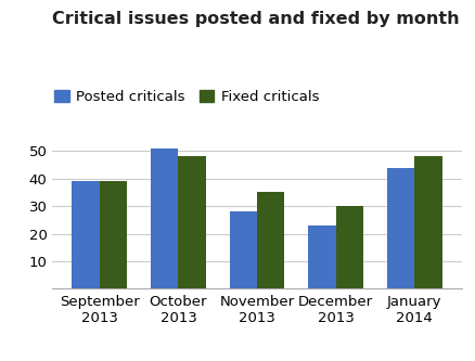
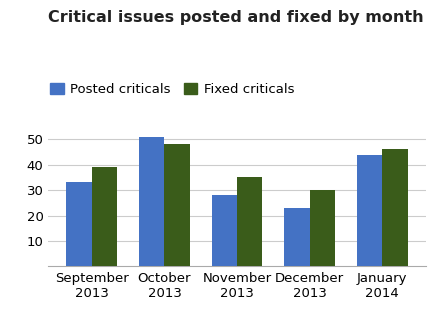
Posted criticals/September 2013: 39 -> 33
Fixed criticals/January 2014: 48 -> 46
